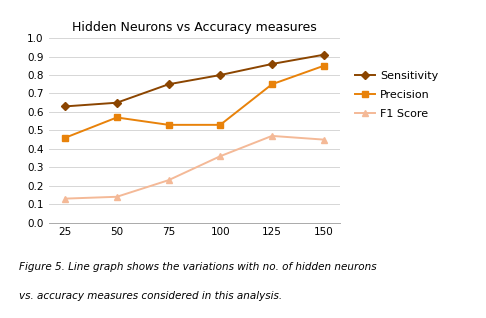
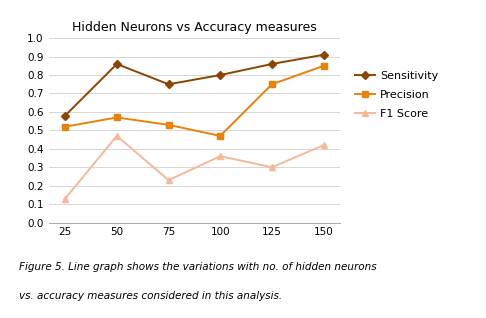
Sensitivity/25: 0.63 -> 0.58
Precision/25: 0.46 -> 0.52
Sensitivity/50: 0.65 -> 0.86
F1 Score/50: 0.14 -> 0.47
Precision/100: 0.53 -> 0.47
F1 Score/125: 0.47 -> 0.30
F1 Score/150: 0.45 -> 0.42
